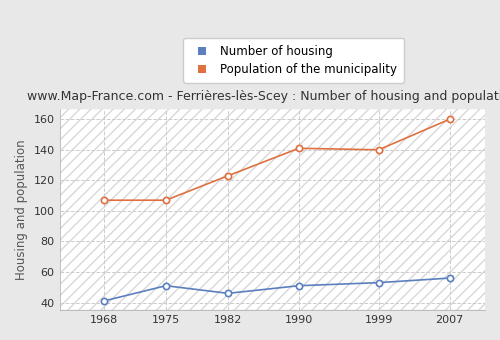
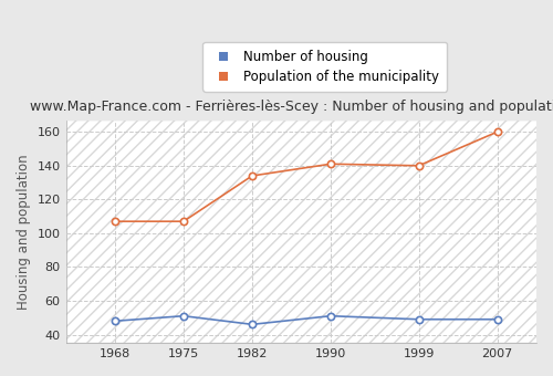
Number of housing/1968: 41 -> 48
Population of the municipality/1982: 123 -> 134
Number of housing/1999: 53 -> 49
Number of housing/2007: 56 -> 49
